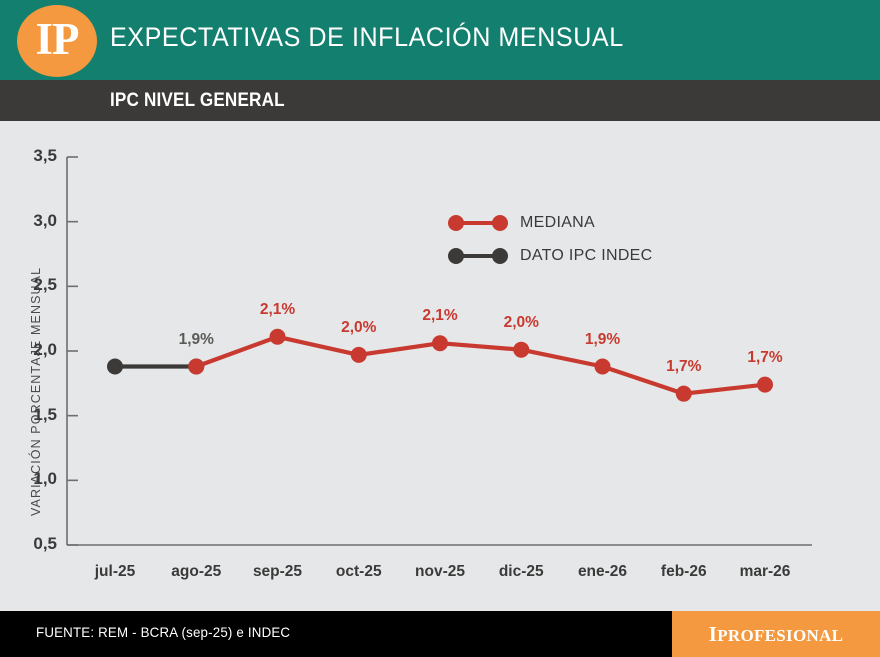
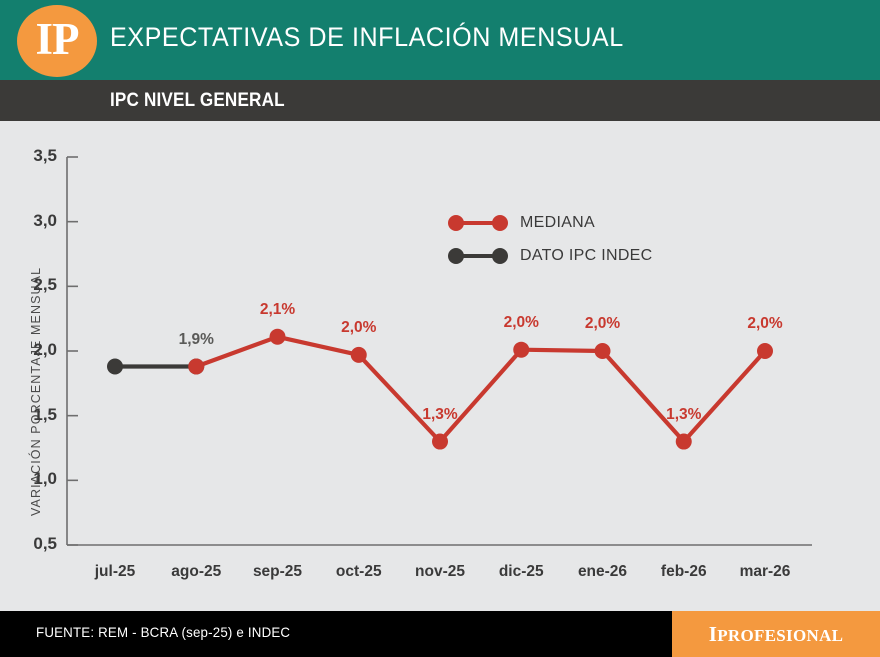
MEDIANA/nov-25: 2,1% -> 1,3%
MEDIANA/ene-26: 1,9% -> 2,0%
MEDIANA/feb-26: 1,7% -> 1,3%
MEDIANA/mar-26: 1,7% -> 2,0%
